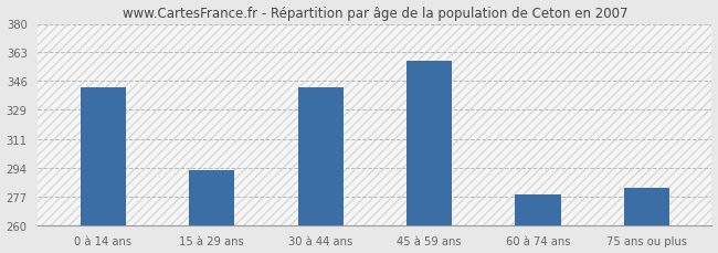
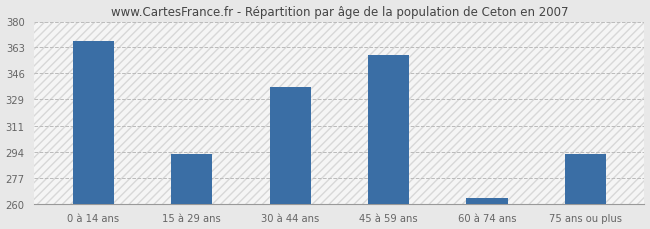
0 à 14 ans: 342 -> 367
30 à 44 ans: 342 -> 337
60 à 74 ans: 278 -> 264
75 ans ou plus: 282 -> 293
